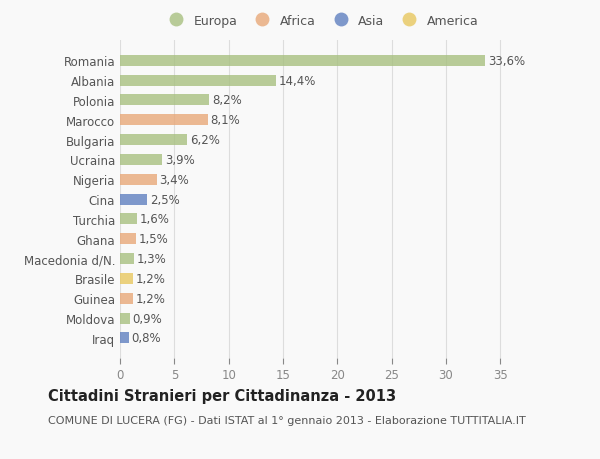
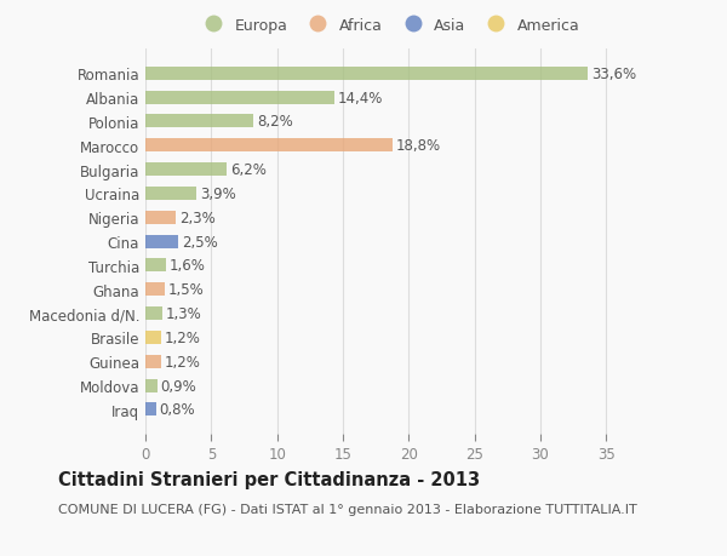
Marocco: 8,1% -> 18,8%
Nigeria: 3,4% -> 2,3%
